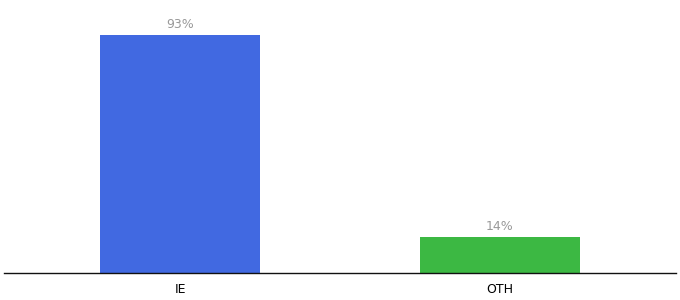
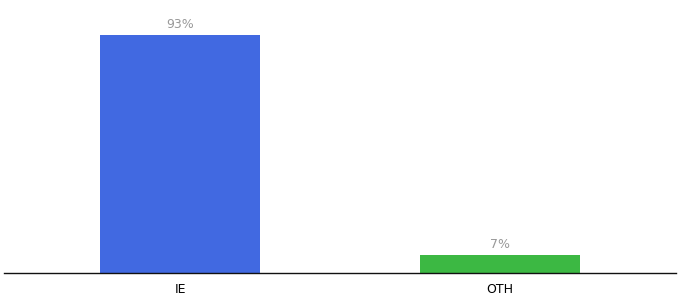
OTH: 14% -> 7%
